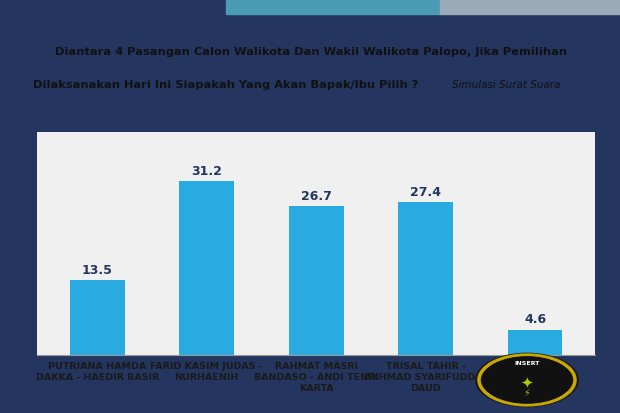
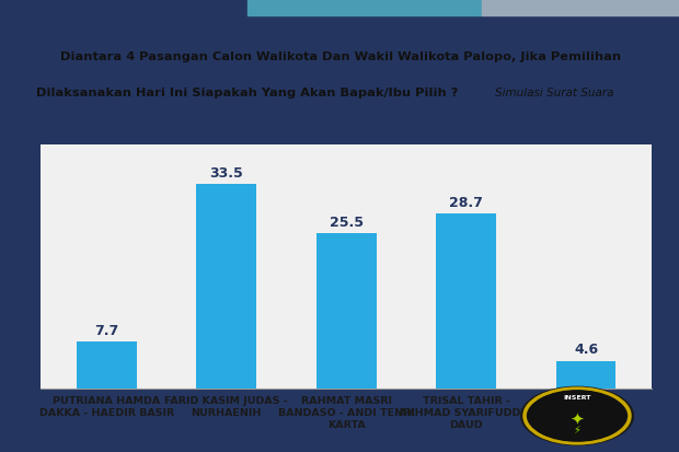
PUTRIANA HAMDA DAKKA - HAEDIR BASIR: 13.5 -> 7.7
FARID KASIM JUDAS - NURHAENIH: 31.2 -> 33.5
RAHMAT MASRI BANDASO - ANDI TENRI KARTA: 26.7 -> 25.5
TRISAL TAHIR - AKHMAD SYARIFUDDIN DAUD: 27.4 -> 28.7
